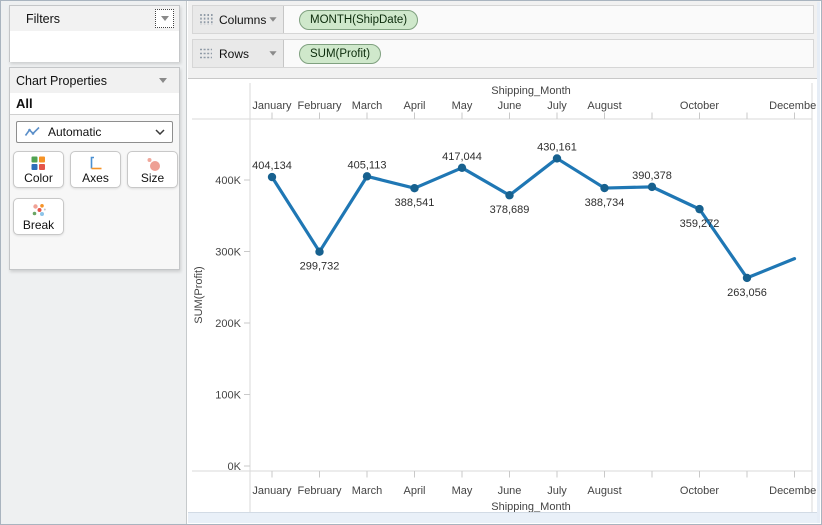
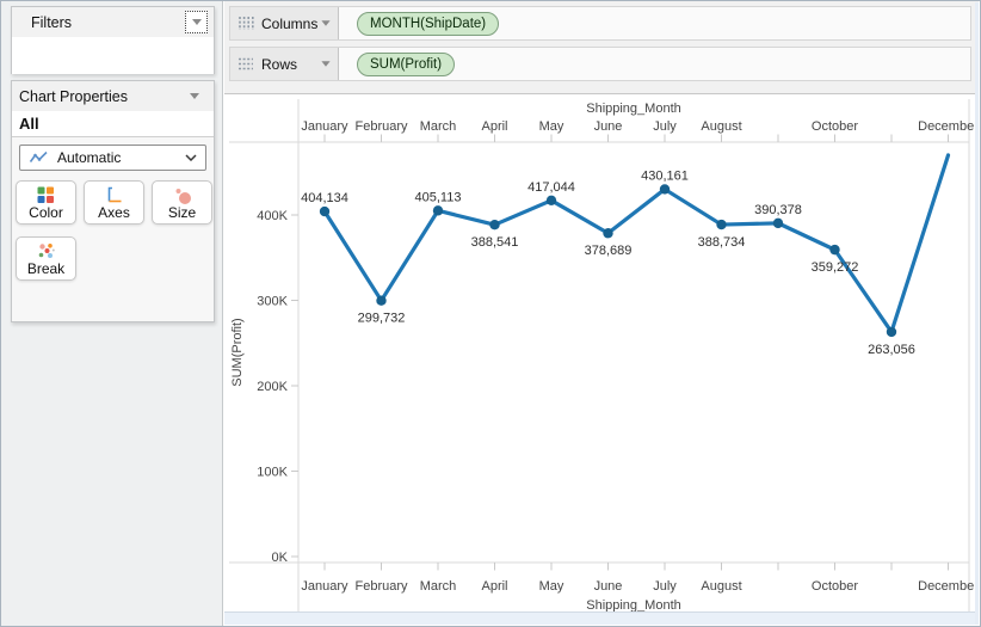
December: 290K -> 470K
